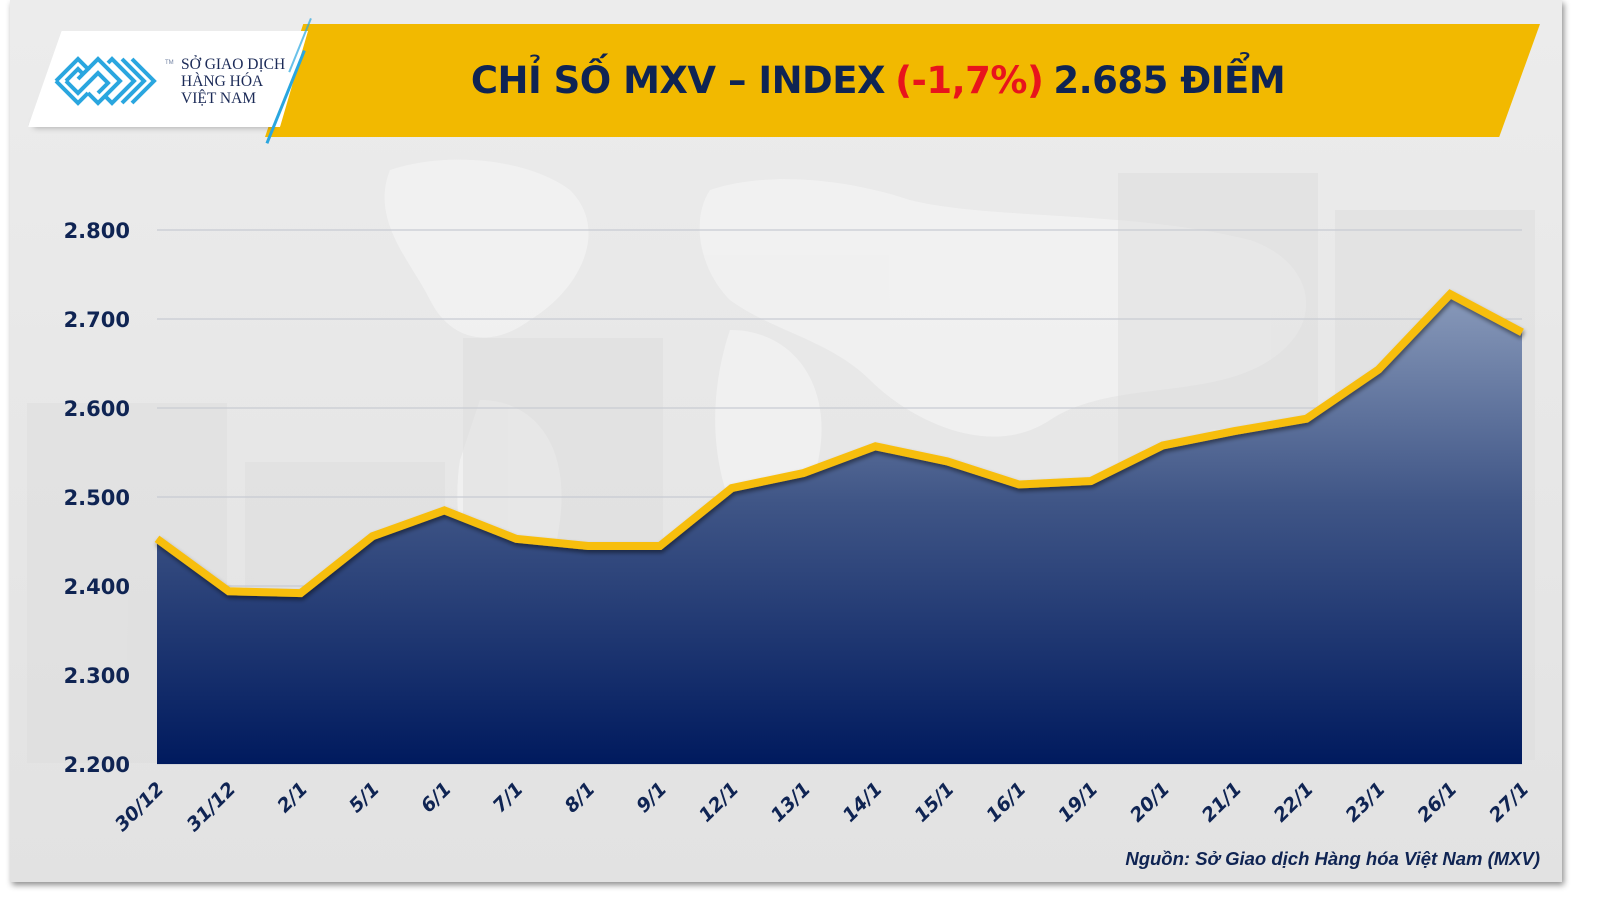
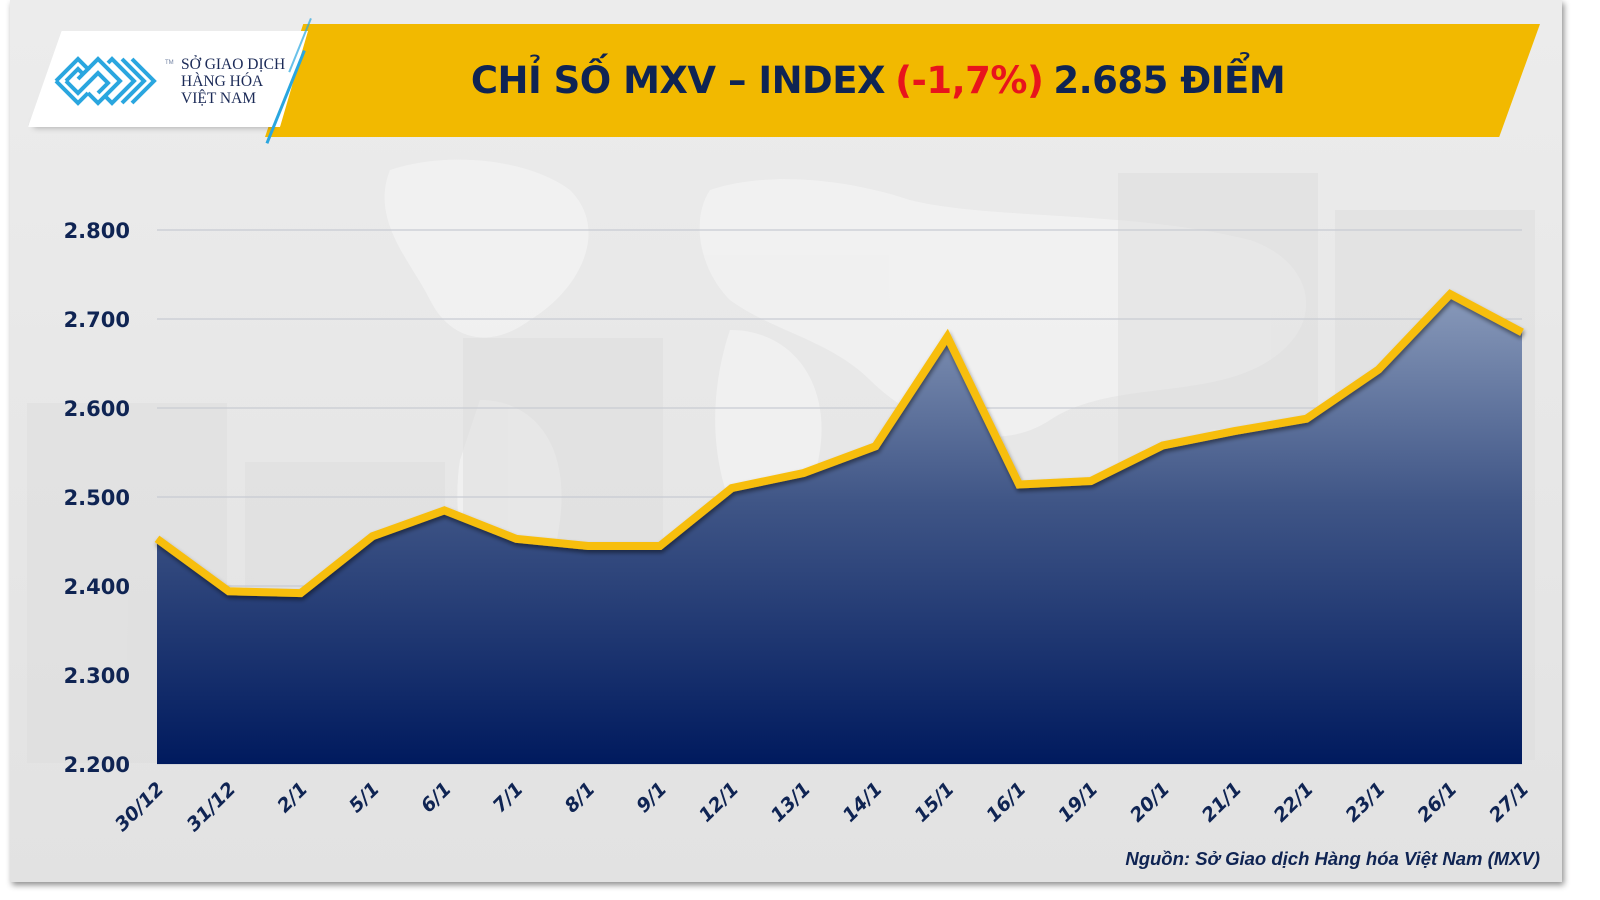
15/1: 2540 -> 2680
